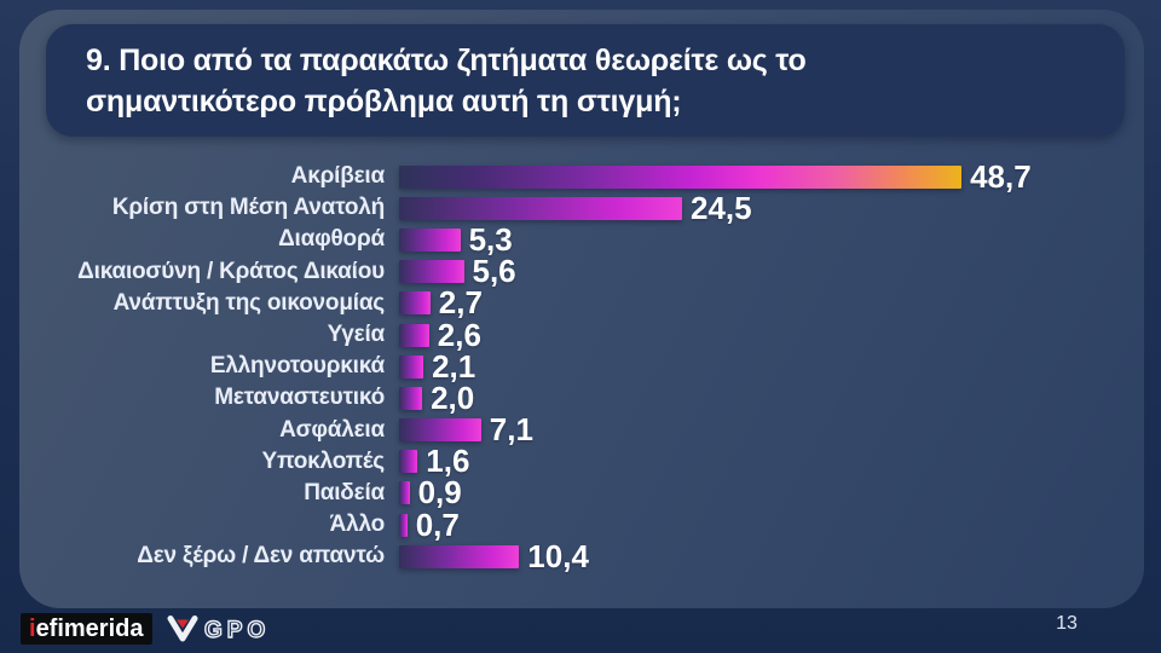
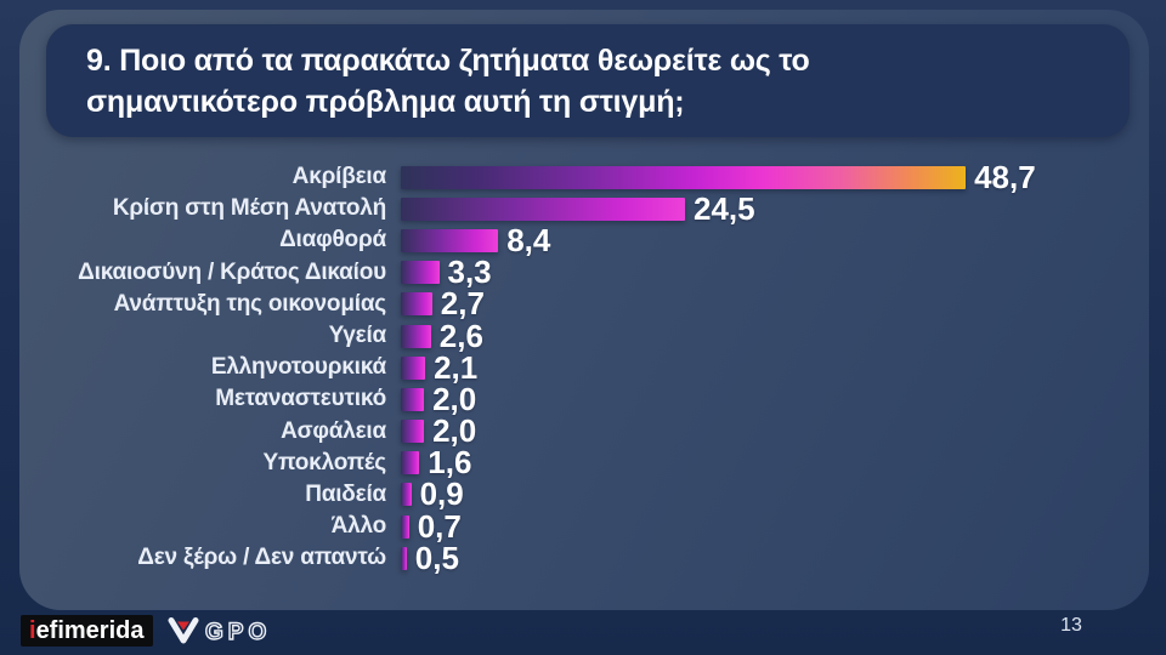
Διαφθορά: 5,3 -> 8,4
Δικαιοσύνη / Κράτος Δικαίου: 5,6 -> 3,3
Ασφάλεια: 7,1 -> 2,0
Δεν ξέρω / Δεν απαντώ: 10,4 -> 0,5
